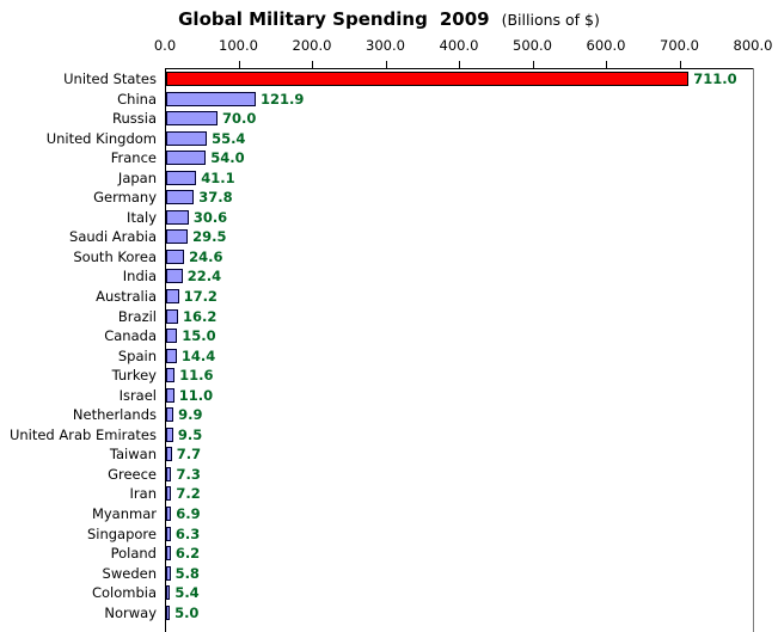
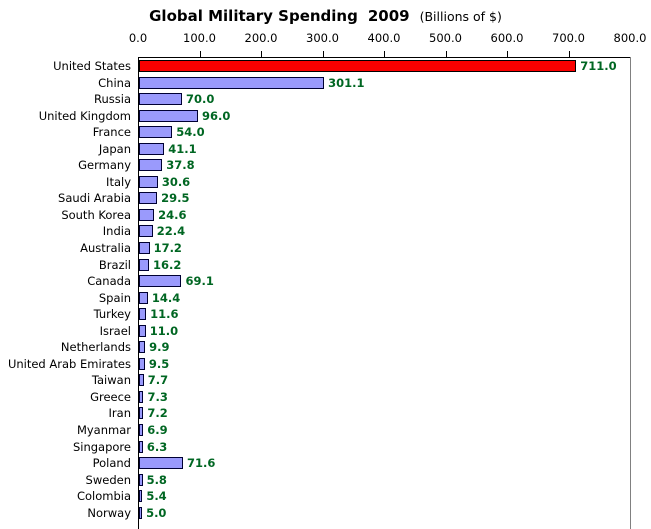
China: 121.9 -> 301.1
United Kingdom: 55.4 -> 96.0
Canada: 15.0 -> 69.1
Poland: 6.2 -> 71.6
